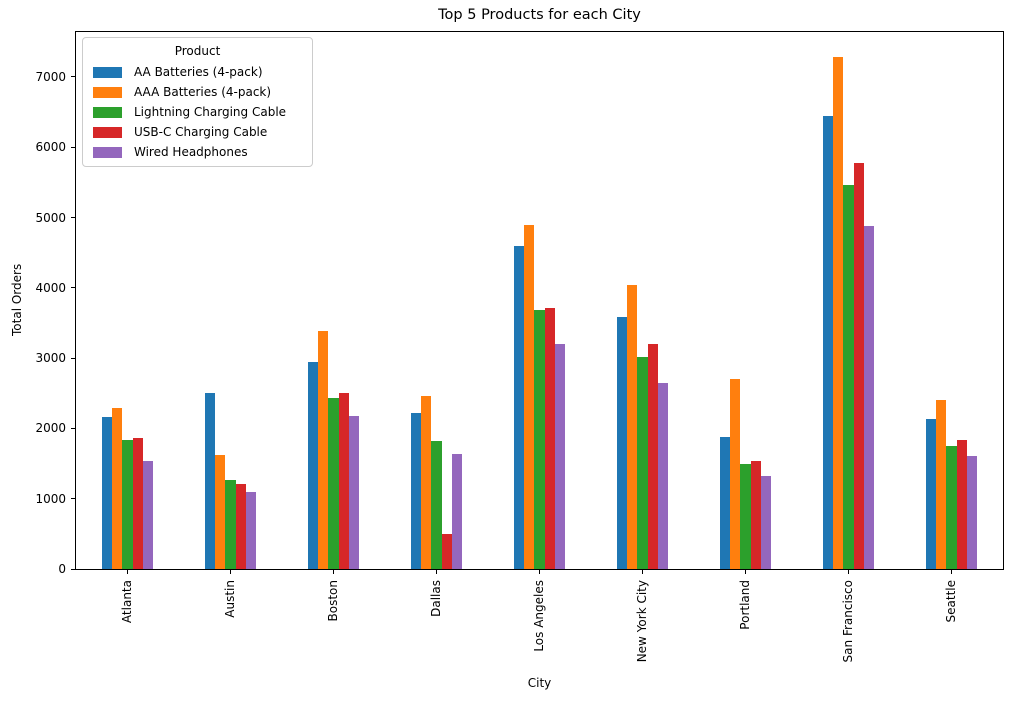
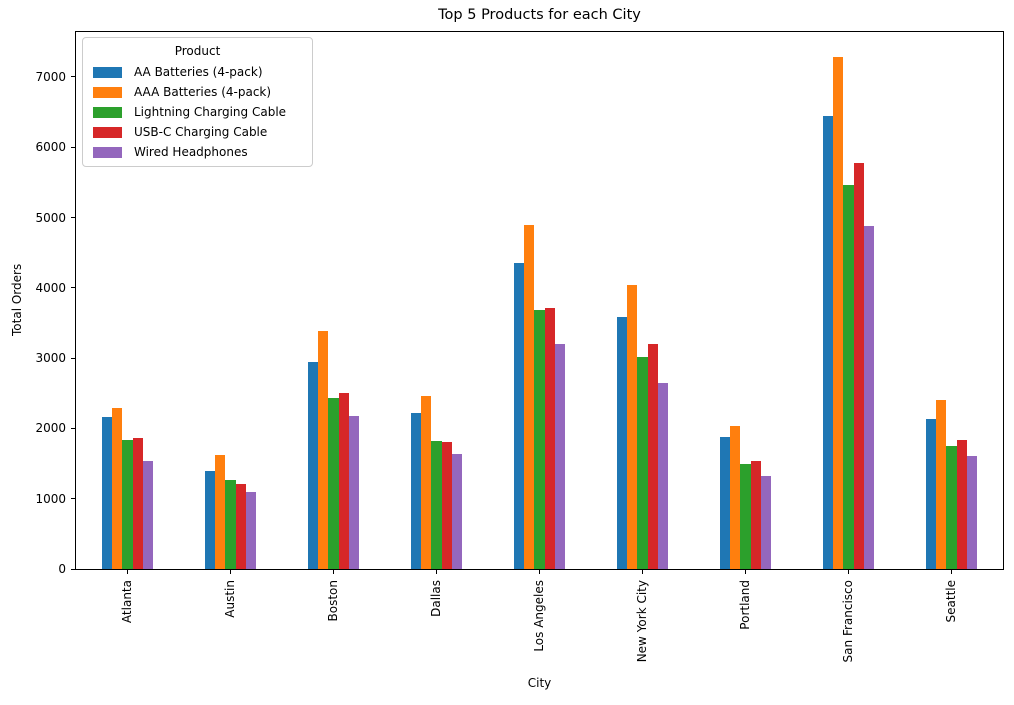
AA Batteries (4-pack)/Austin: 2500 -> 1400
USB-C Charging Cable/Dallas: 500 -> 1800
AA Batteries (4-pack)/Los Angeles: 4600 -> 4400
AAA Batteries (4-pack)/Portland: 2700 -> 2000
